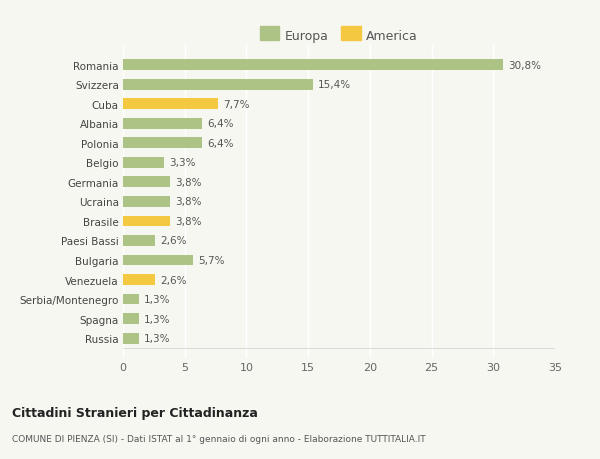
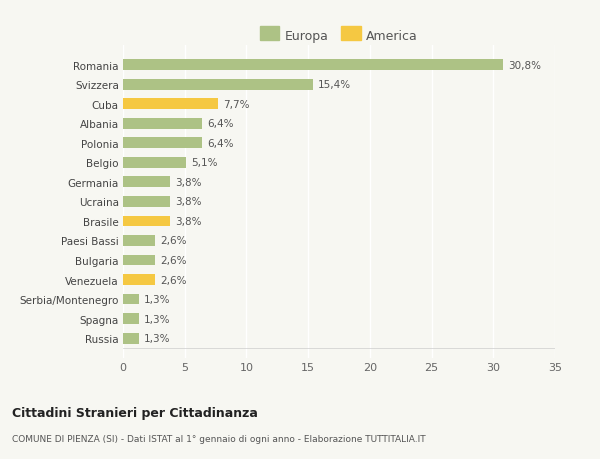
Belgio: 3,3% -> 5,1%
Bulgaria: 5,7% -> 2,6%
